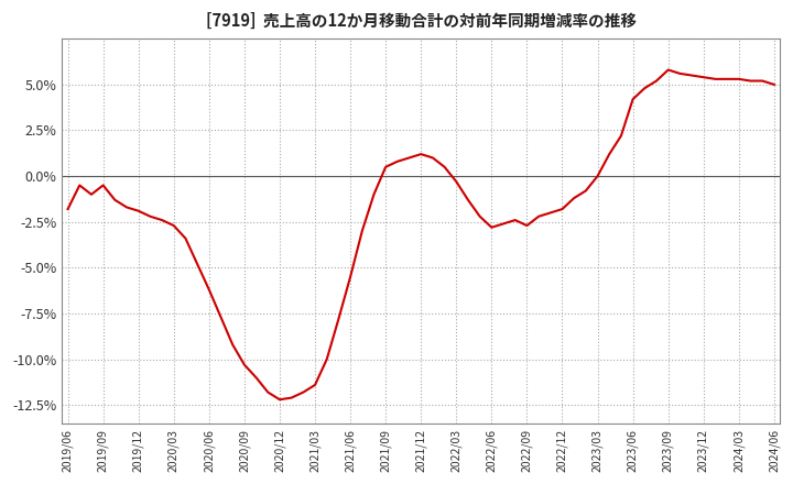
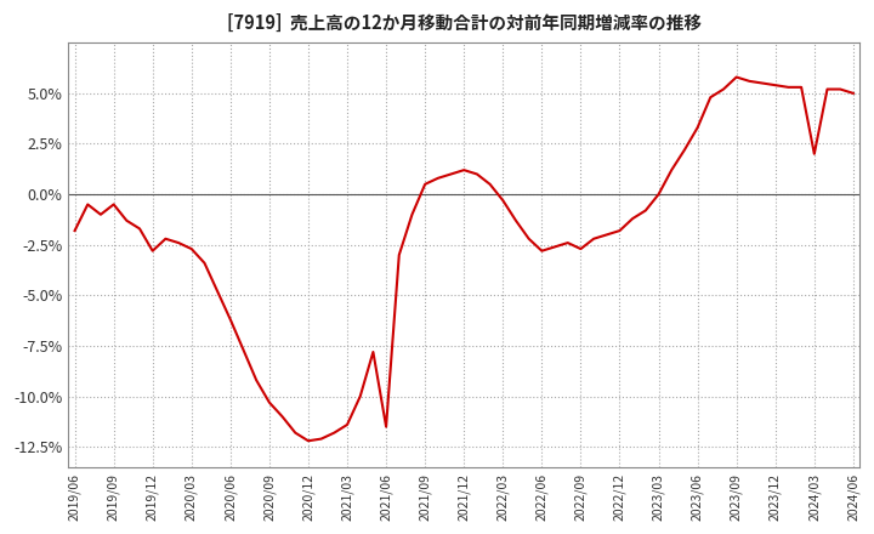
2019/12: -1.9% -> -2.8%
2021/06: -5.5% -> -11.5%
2023/06: 4.2% -> 3.3%
2024/03: 5.3% -> 2.0%
